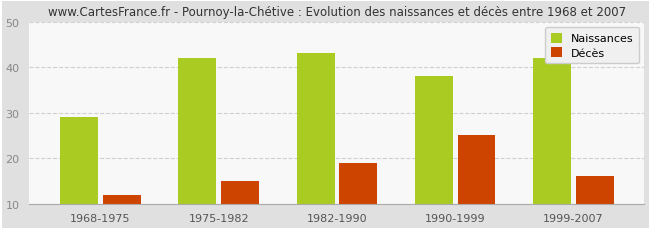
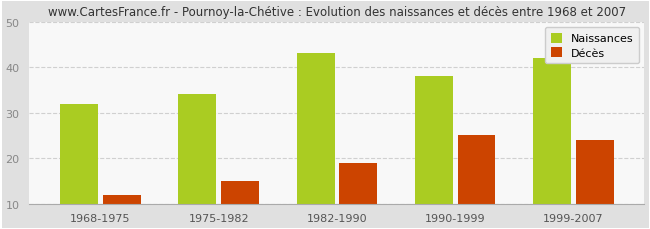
Naissances/1968-1975: 29 -> 32
Naissances/1975-1982: 42 -> 34
Décès/1999-2007: 16 -> 24
